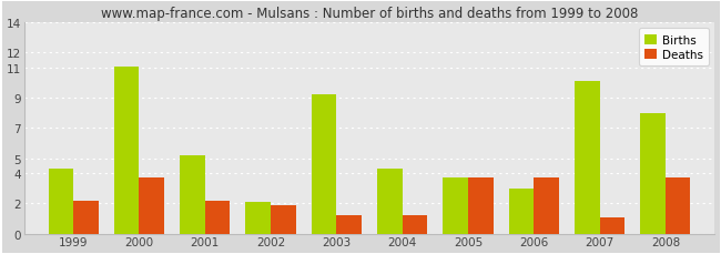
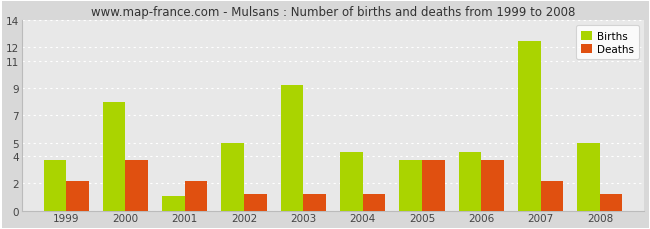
Births/1999: 4.3 -> 3.7
Births/2000: 11.1 -> 8.0
Births/2001: 5.2 -> 1.1
Births/2002: 2.1 -> 5.0
Deaths/2002: 1.9 -> 1.2
Births/2006: 3.0 -> 4.3
Births/2007: 10.1 -> 12.5
Deaths/2007: 1.1 -> 2.2
Births/2008: 8.0 -> 5.0
Deaths/2008: 3.7 -> 1.2
